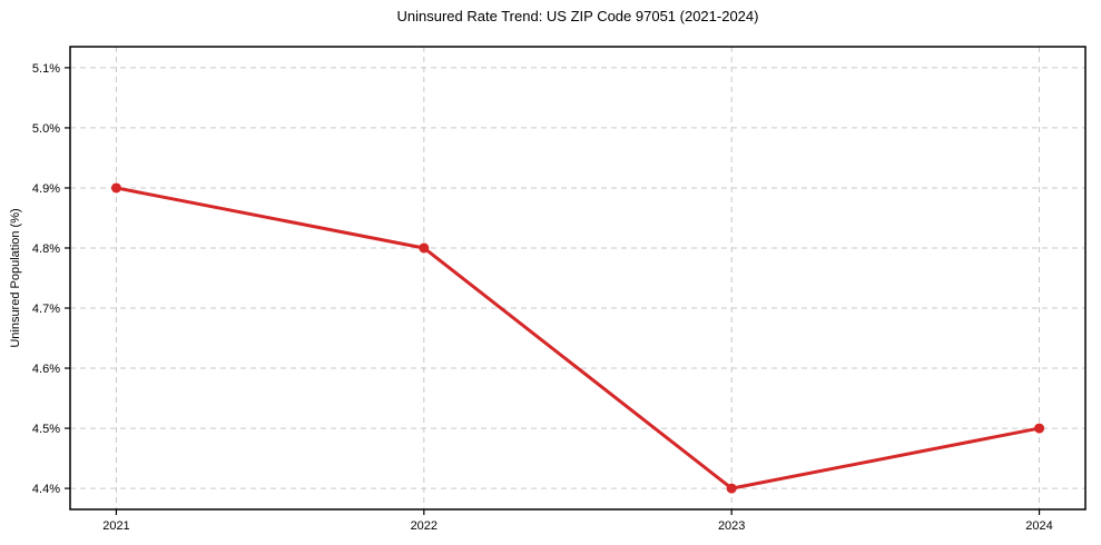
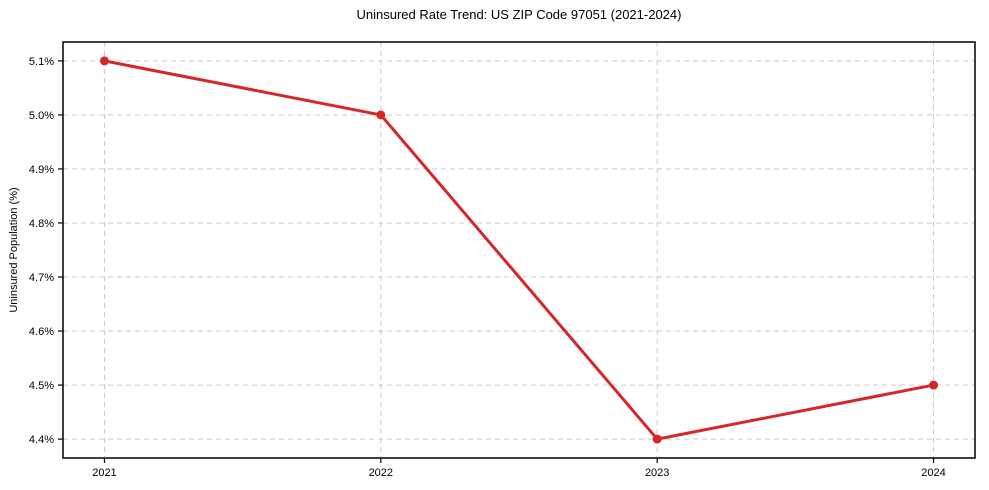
2021: 4.9% -> 5.1%
2022: 4.8% -> 5.0%
